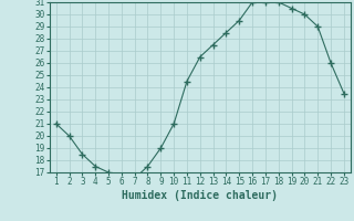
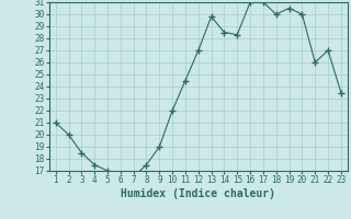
10: 21.0 -> 22.0
12: 26.5 -> 27.0
13: 27.5 -> 29.8
15: 29.5 -> 28.3
18: 31.0 -> 30.0
21: 29.0 -> 26.0
22: 26.0 -> 27.0
